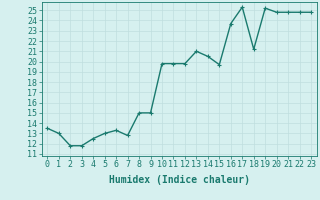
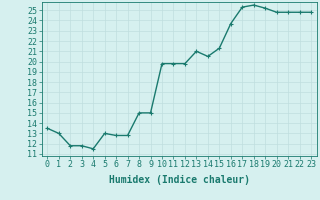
4: 12.5 -> 11.5
6: 13.3 -> 12.8
15: 19.7 -> 21.3
18: 21.2 -> 25.5
